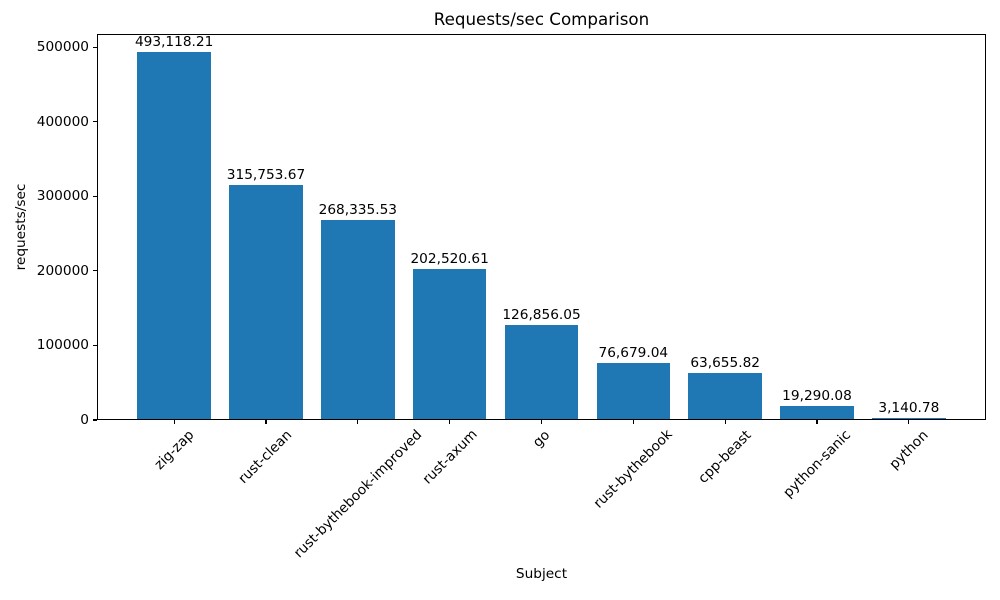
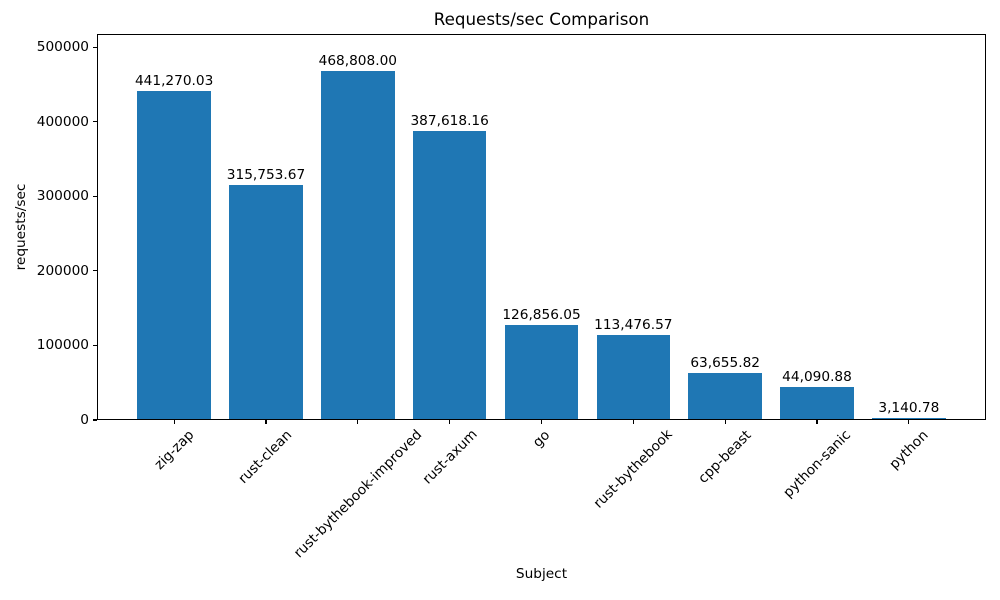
zig-zap: 493,118.21 -> 441,270.03
rust-bythebook-improved: 268,335.53 -> 468,808.00
rust-axum: 202,520.61 -> 387,618.16
rust-bythebook: 76,679.04 -> 113,476.57
python-sanic: 19,290.08 -> 44,090.88
